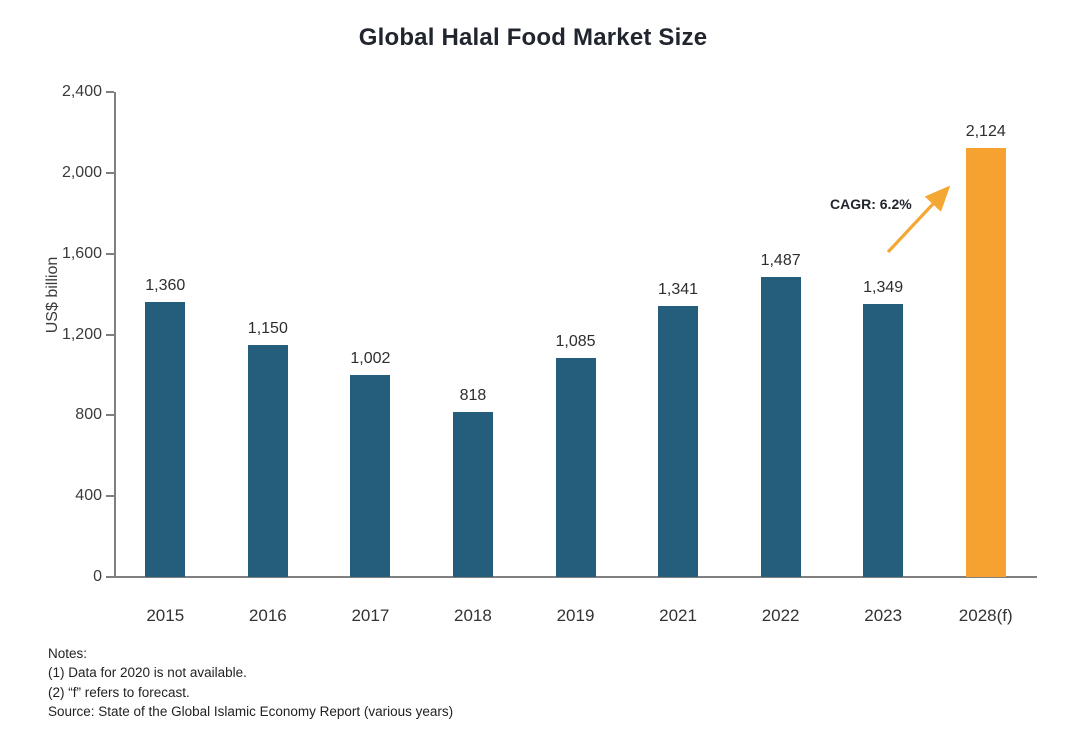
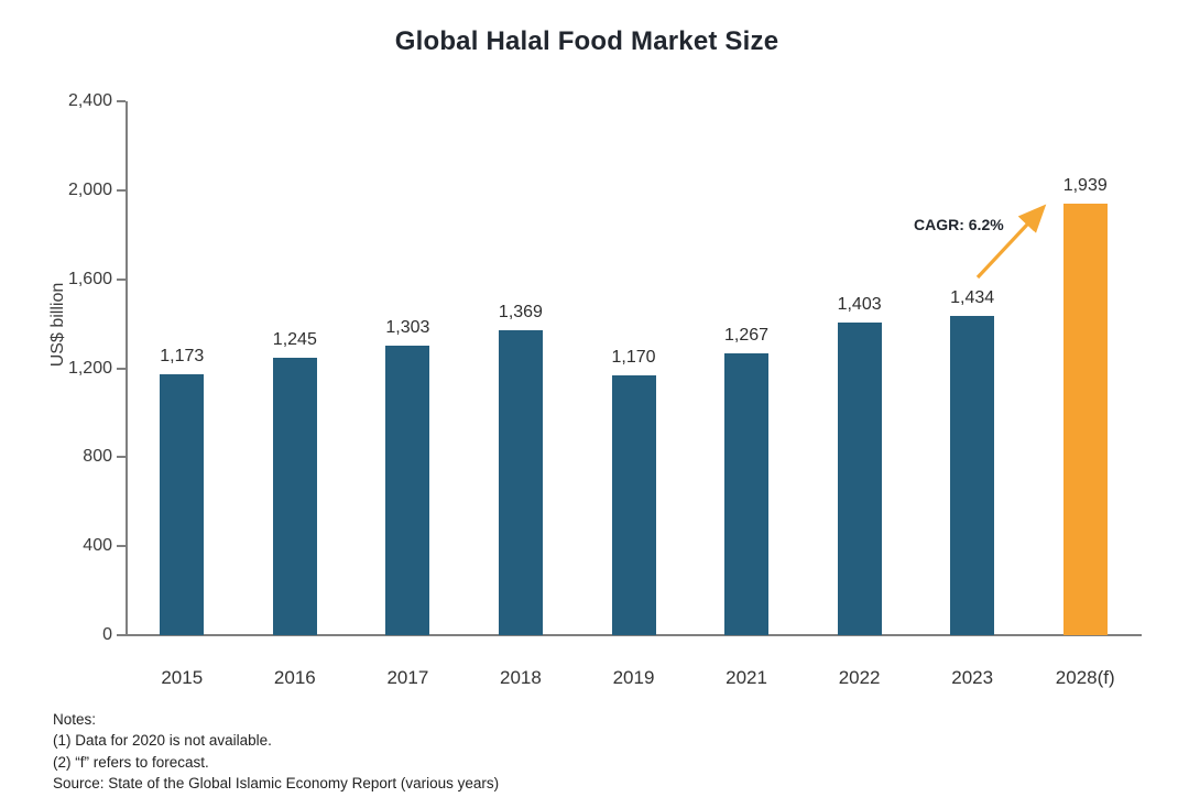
2015: 1,360 -> 1,173
2016: 1,150 -> 1,245
2017: 1,002 -> 1,303
2018: 818 -> 1,369
2019: 1,085 -> 1,170
2021: 1,341 -> 1,267
2022: 1,487 -> 1,403
2023: 1,349 -> 1,434
2028(f): 2,124 -> 1,939
